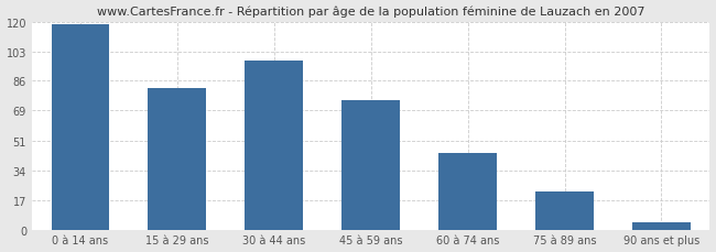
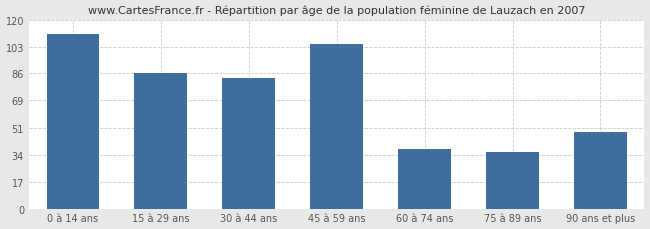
0 à 14 ans: 119 -> 111
15 à 29 ans: 82 -> 86
30 à 44 ans: 98 -> 83
45 à 59 ans: 75 -> 105
60 à 74 ans: 44 -> 38
75 à 89 ans: 22 -> 36
90 ans et plus: 4 -> 49
